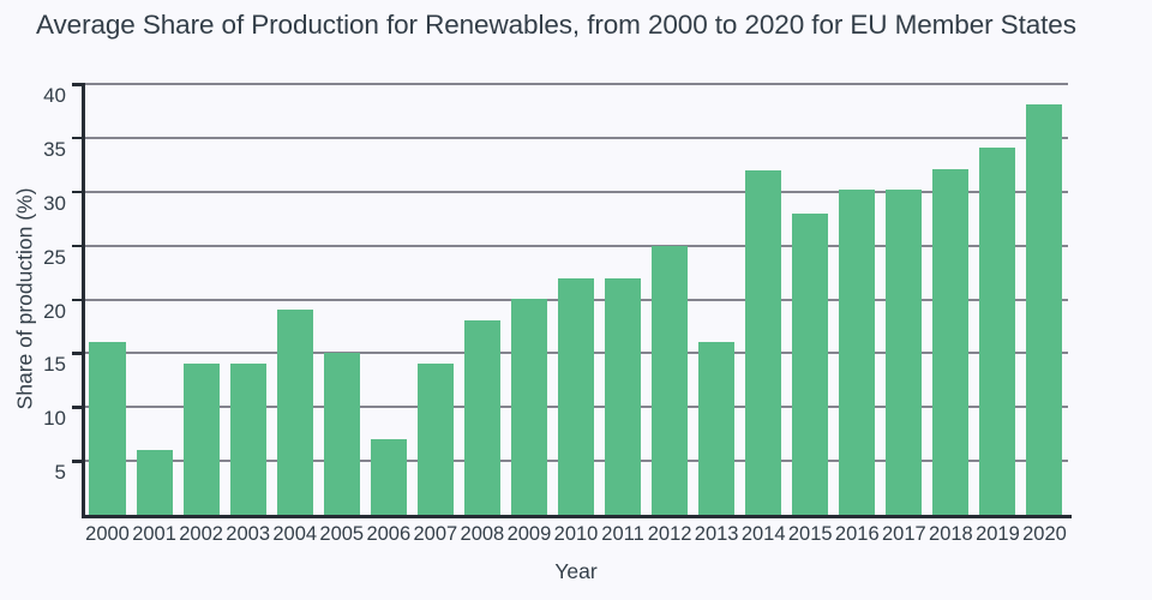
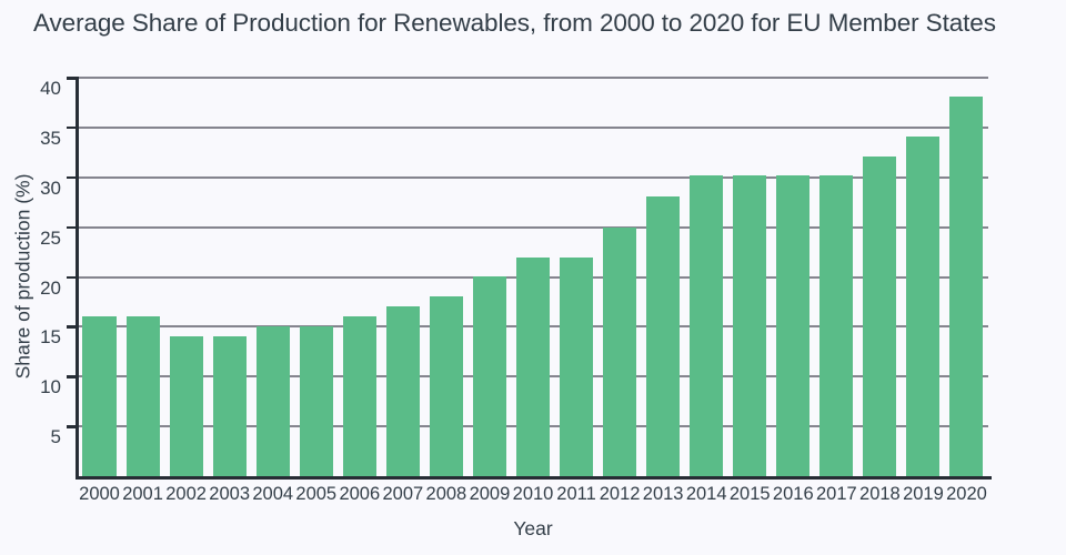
2001: 6 -> 16
2004: 19 -> 15
2006: 7 -> 16
2007: 14 -> 17
2013: 16 -> 28
2014: 32 -> 30
2015: 28 -> 30
